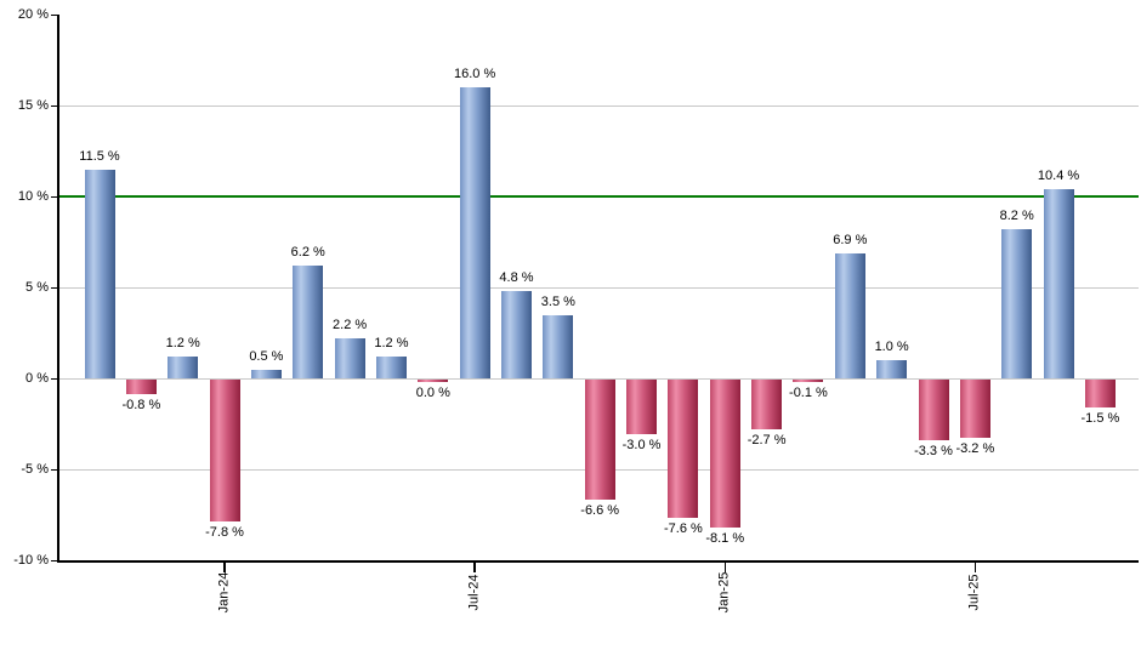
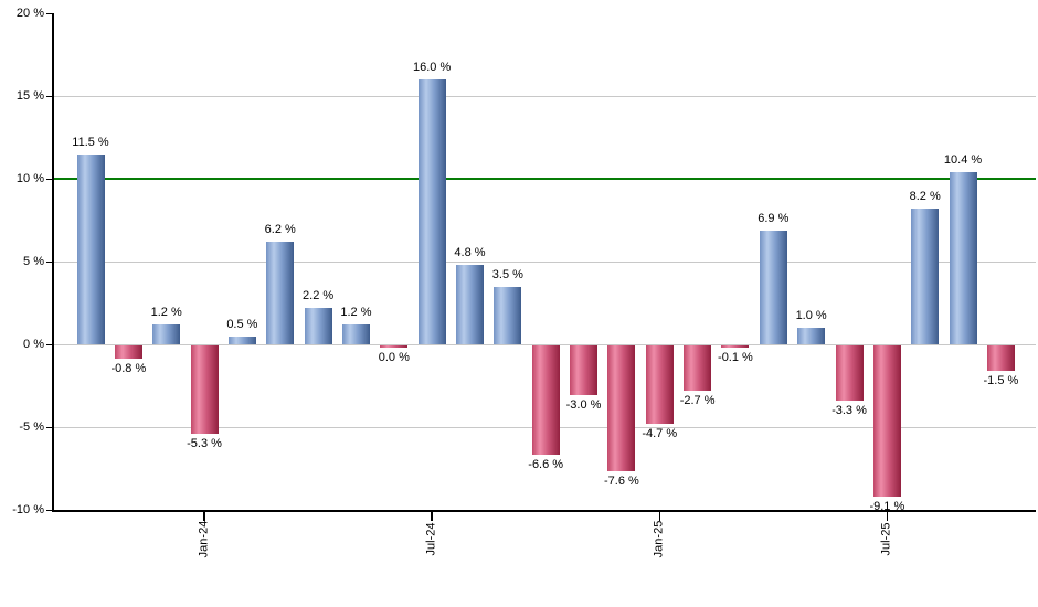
Jan-24: -7.8 -> -5.3
Jan-25: -8.1 -> -4.7
Jul-25: -3.2 -> -9.1
